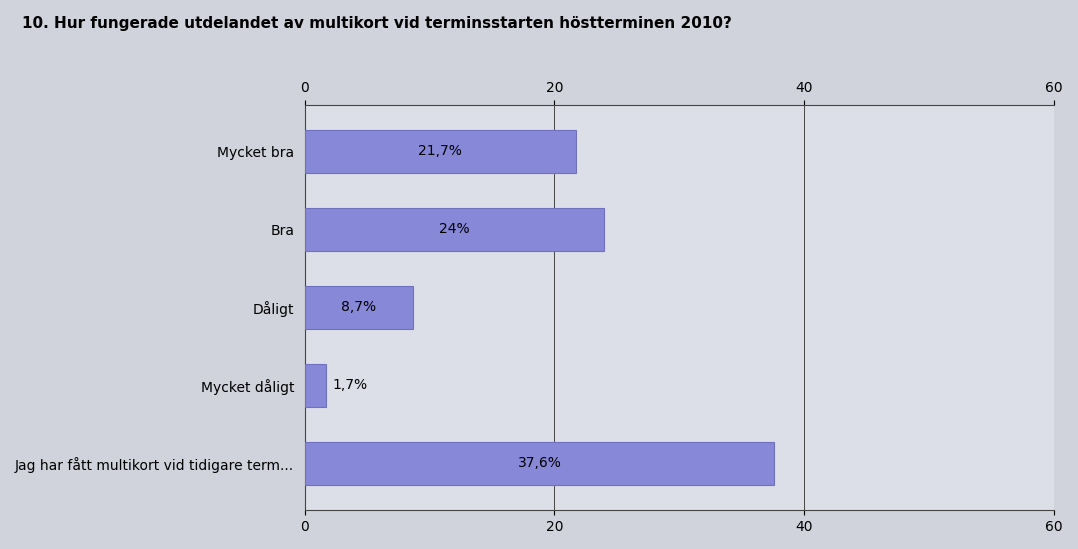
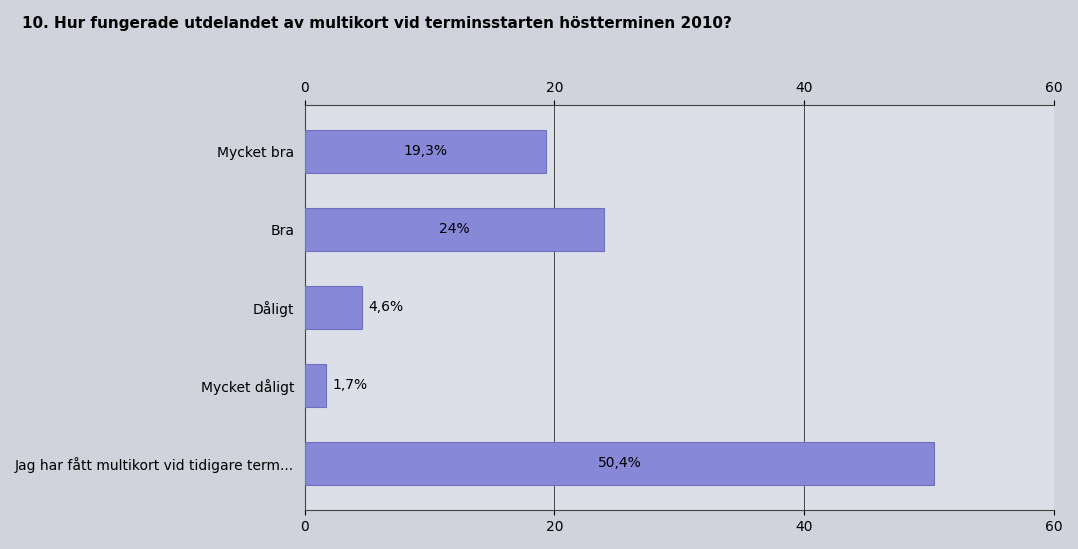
Mycket bra: 21,7% -> 19,3%
Dåligt: 8,7% -> 4,6%
Jag har fått multikort vid tidigare term...: 37,6% -> 50,4%
